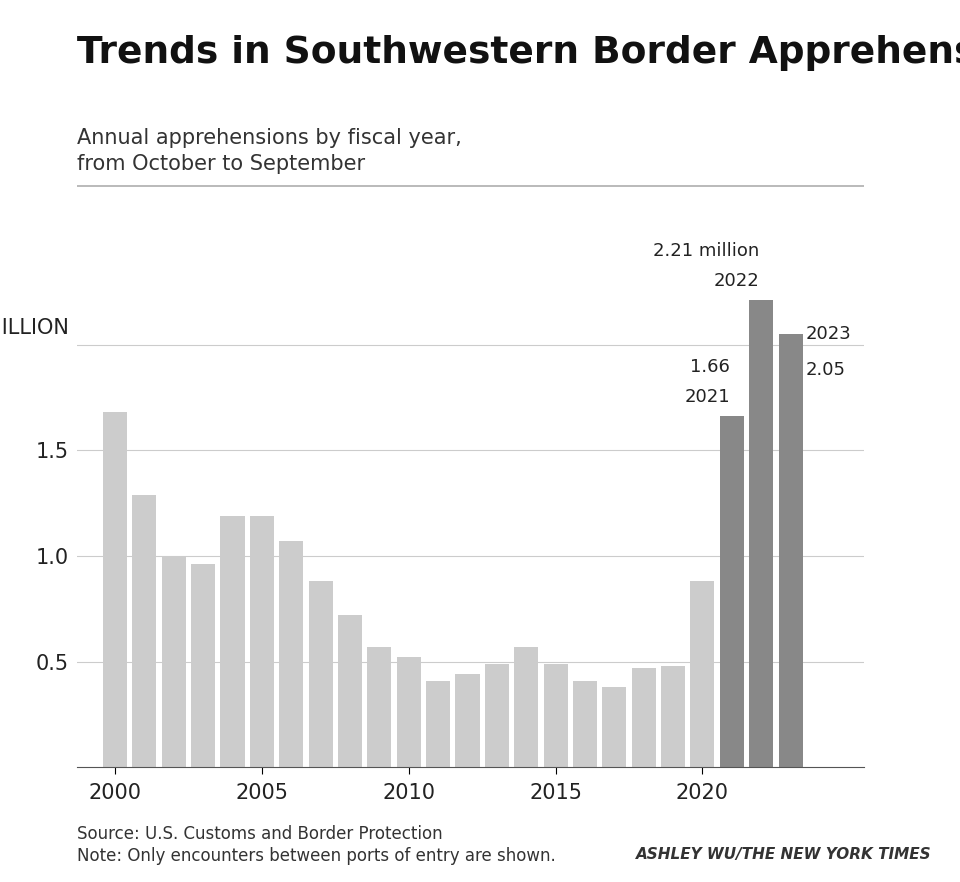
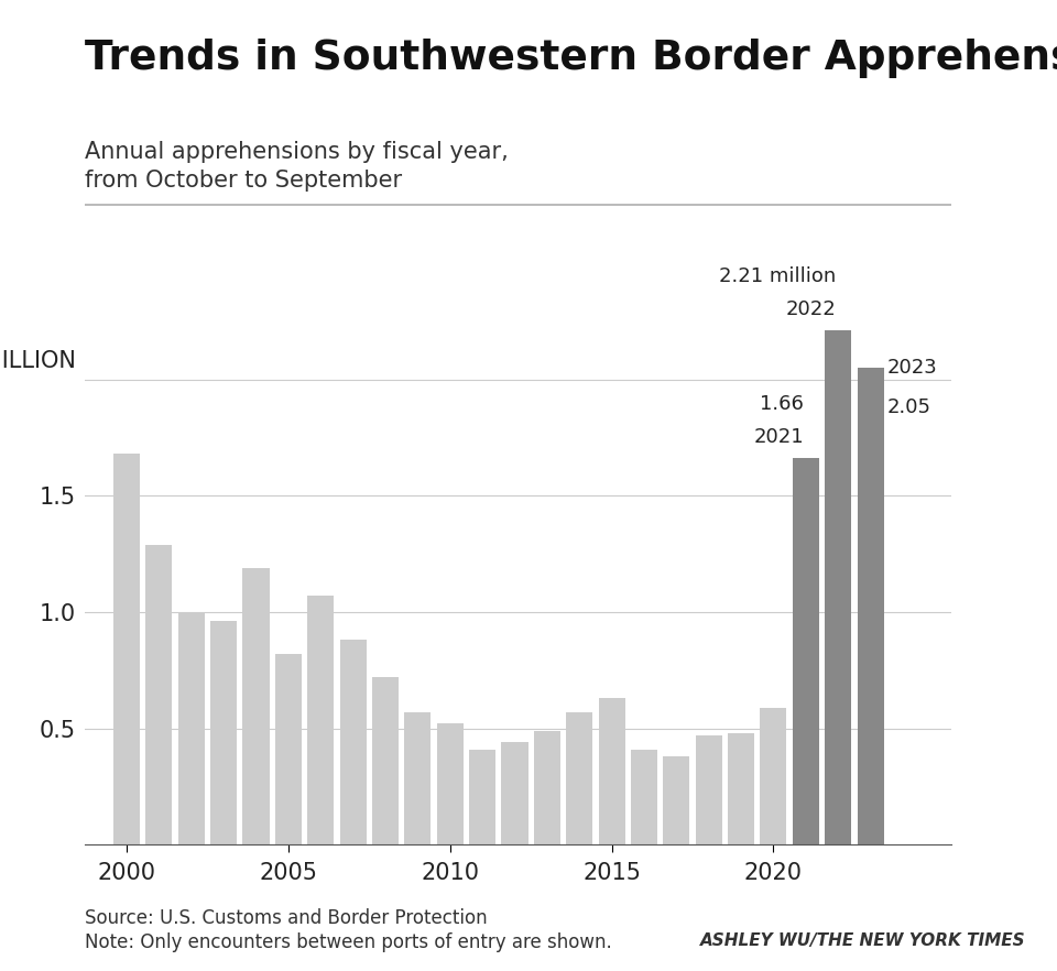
2005: 1.19 -> 0.82
2015: 0.49 -> 0.63
2020: 0.88 -> 0.59
